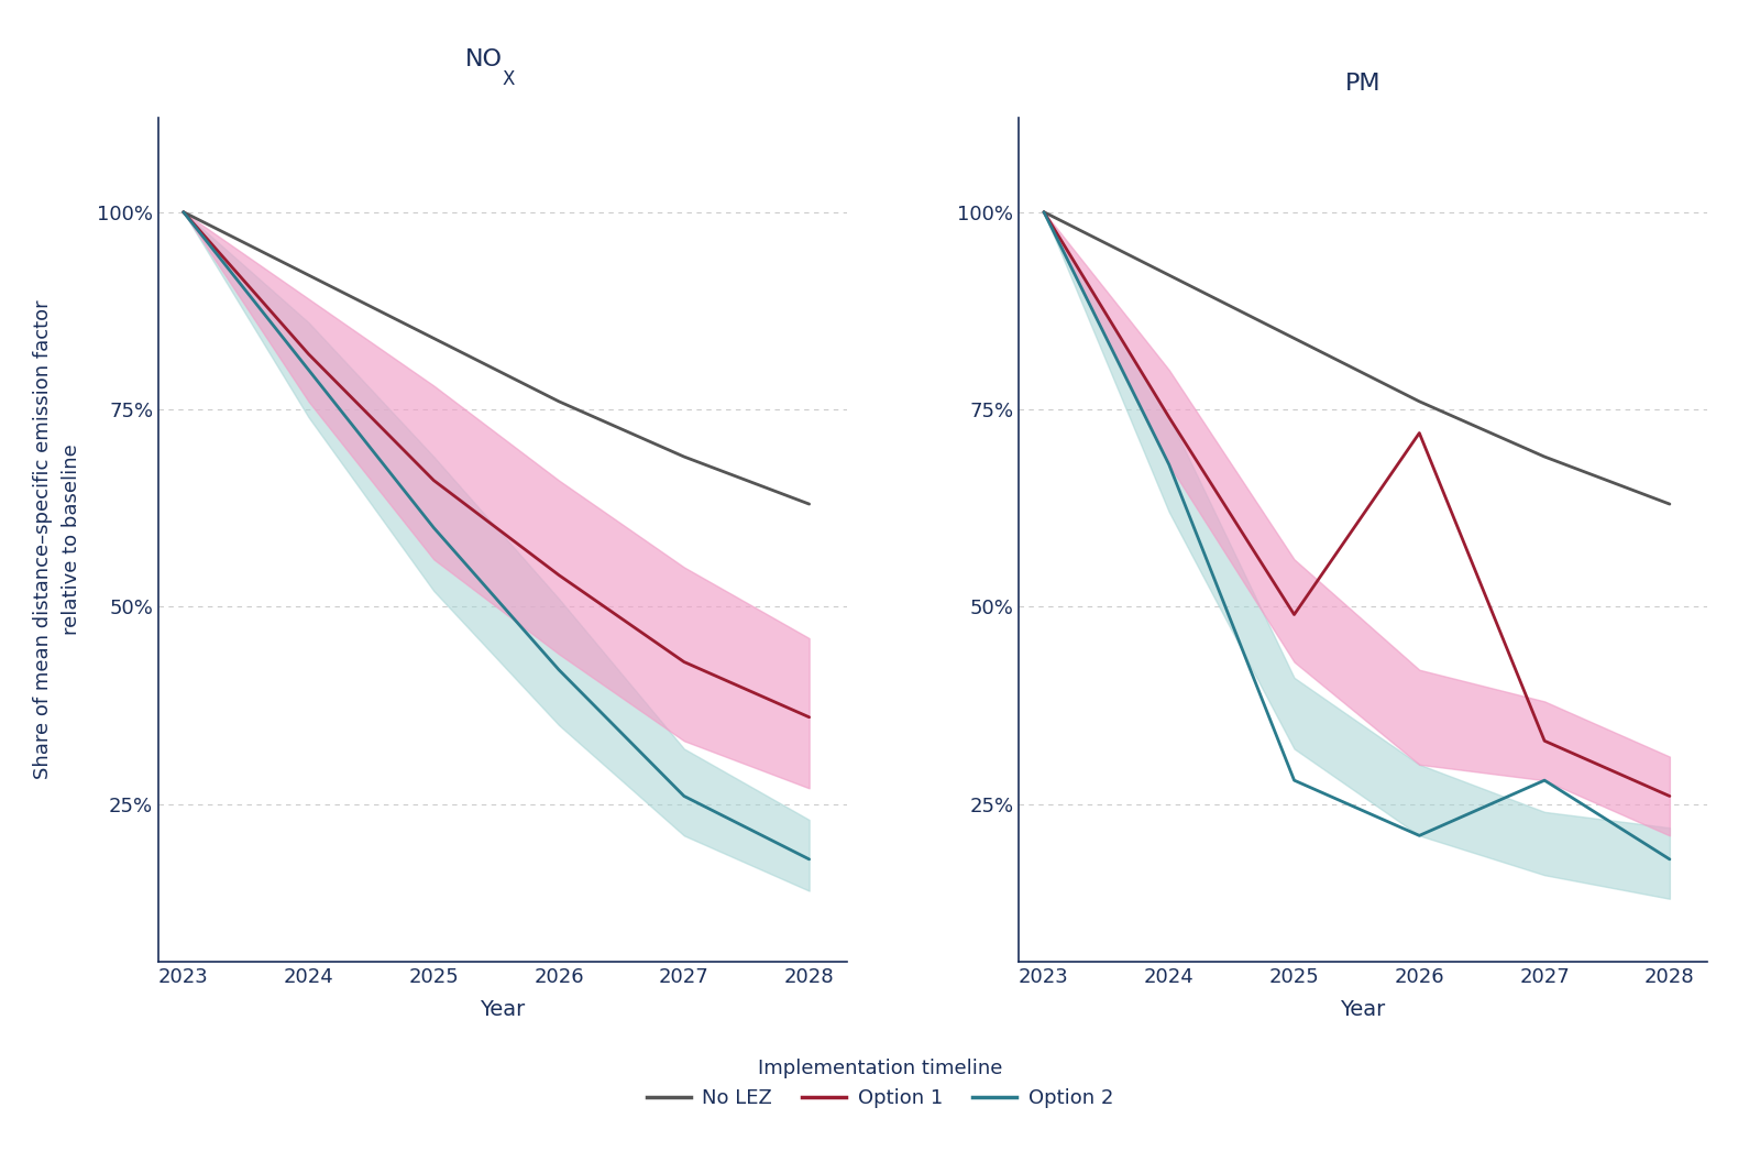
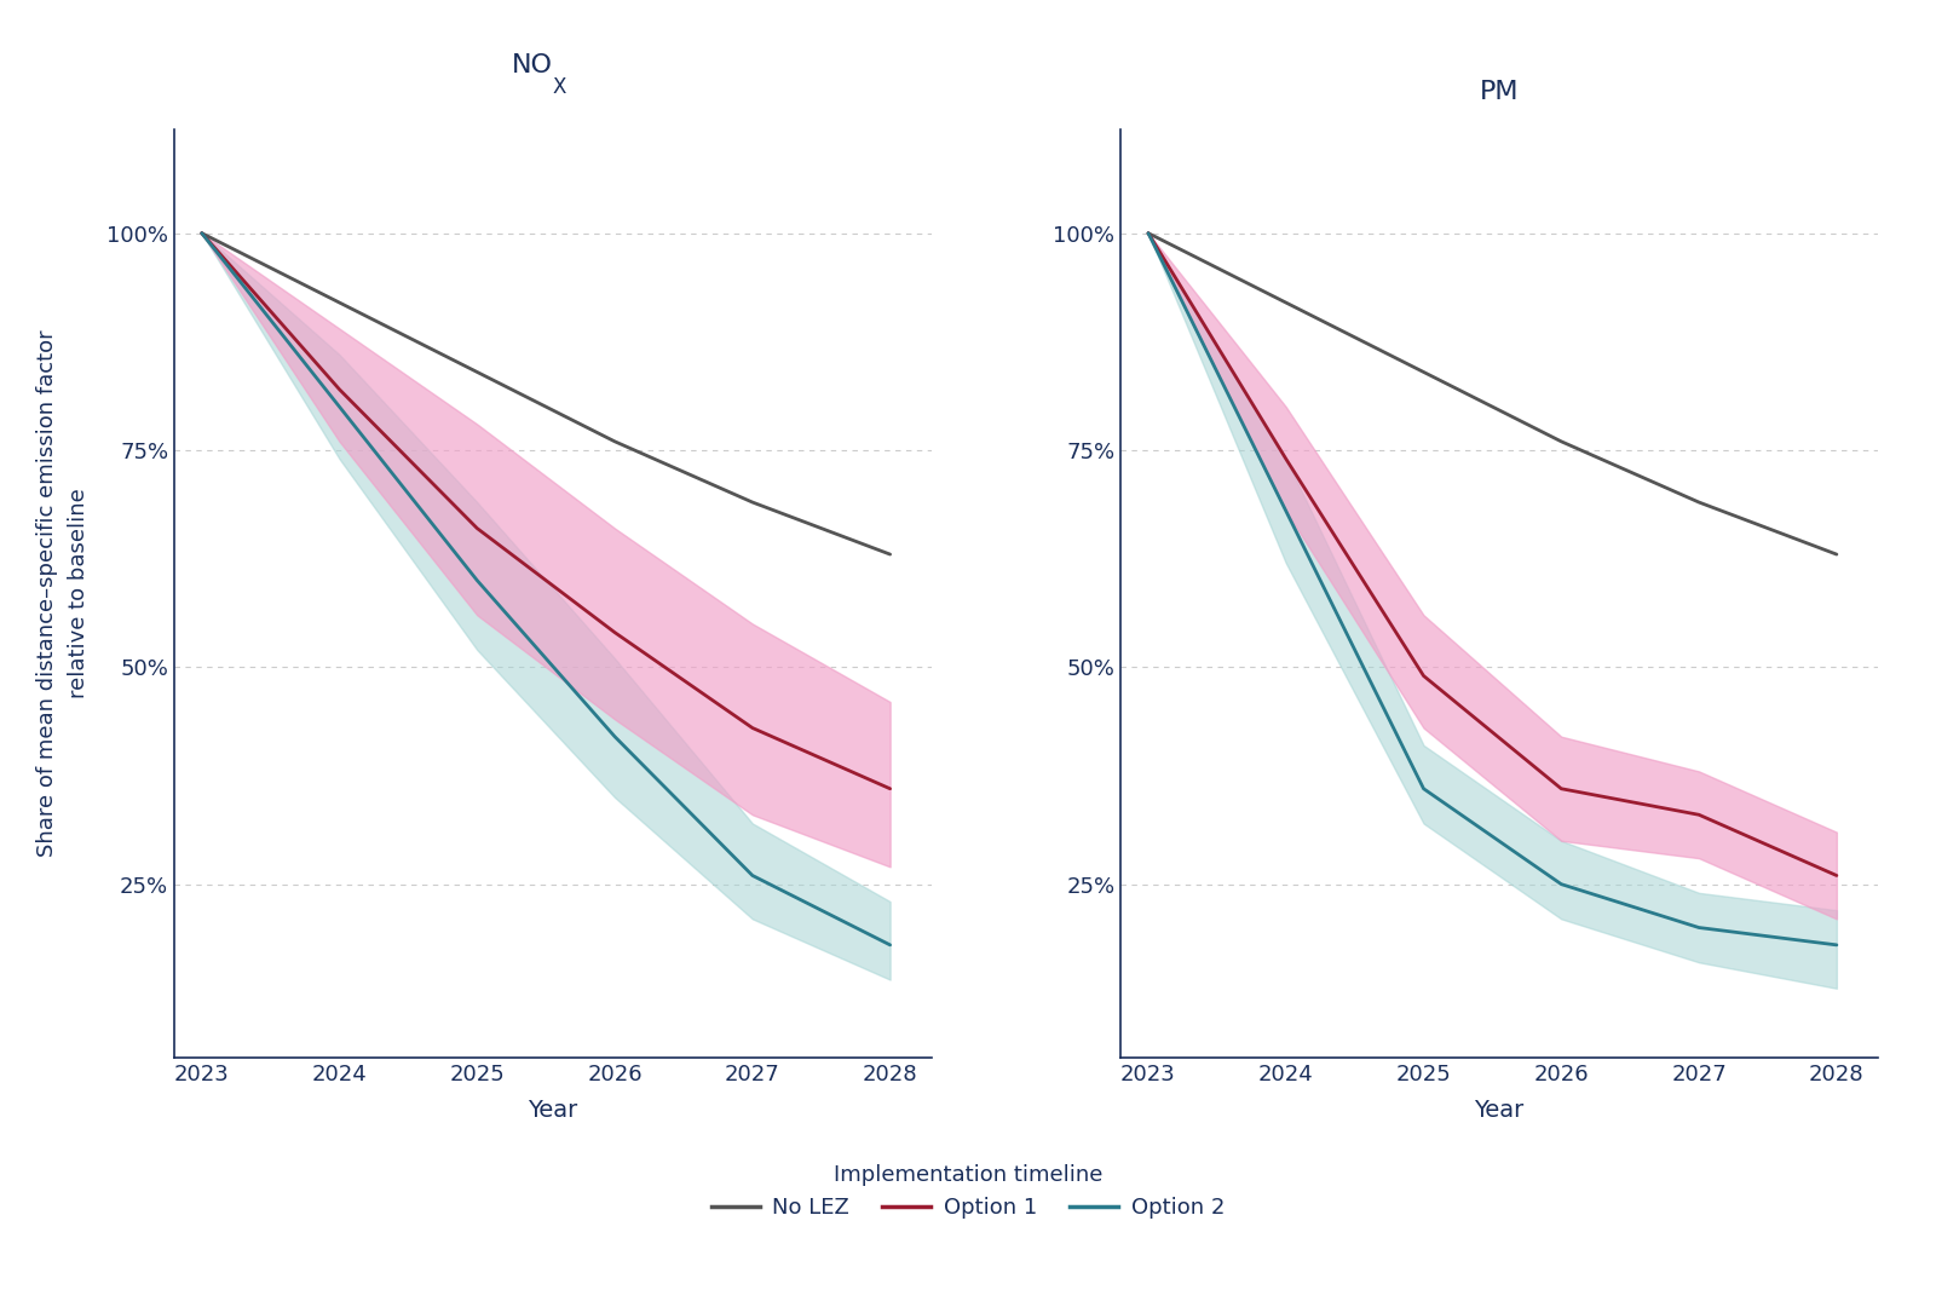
PM/Option 2/2025: 28% -> 36%
PM/Option 1/2026: 72% -> 36%
PM/Option 2/2026: 21% -> 25%
PM/Option 2/2027: 28% -> 20%
